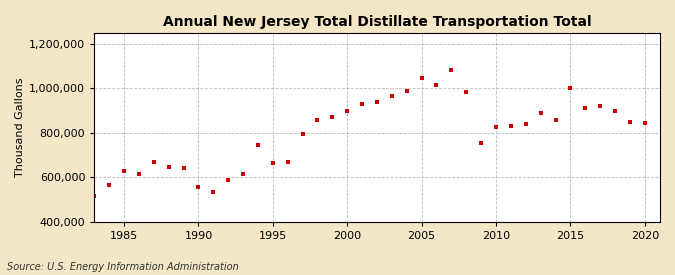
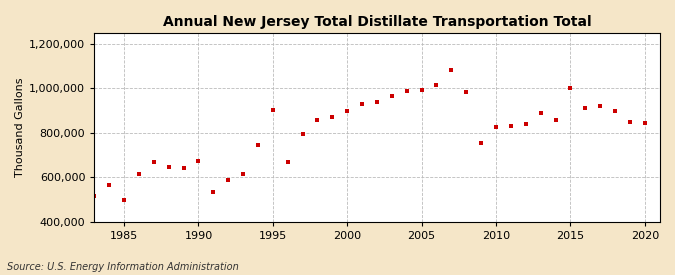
1985: 630,000 -> 500,000
1990: 555,000 -> 675,000
1995: 665,000 -> 905,000
2005: 1,045,000 -> 995,000
